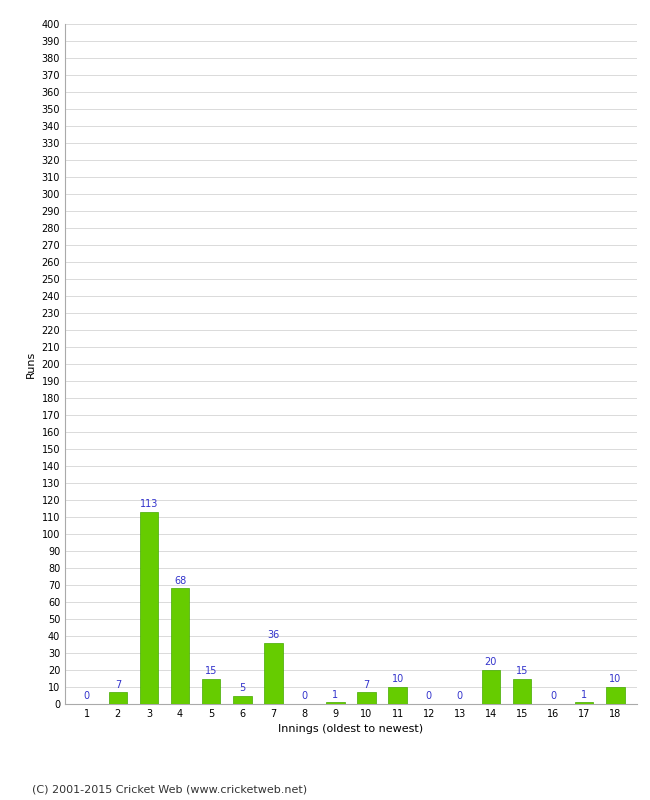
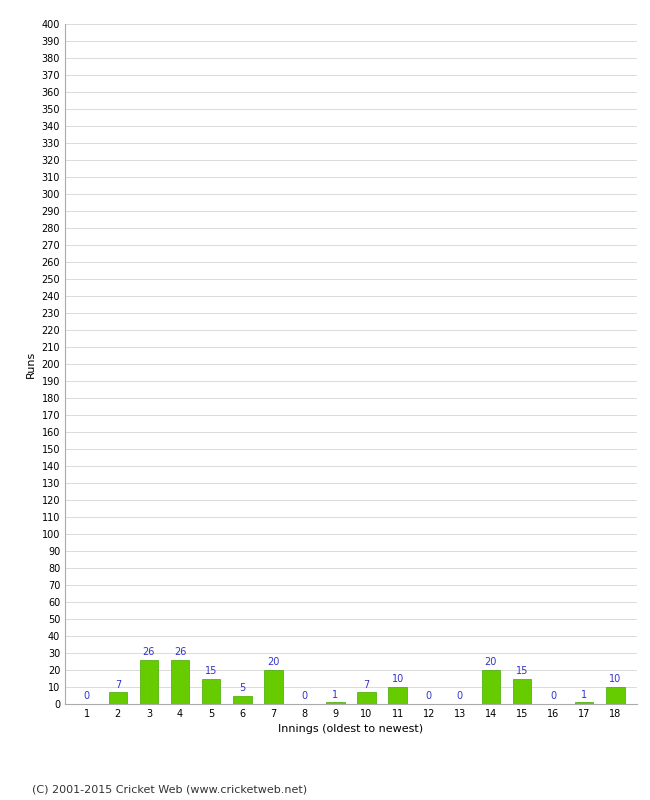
3: 113 -> 26
4: 68 -> 26
7: 36 -> 20
